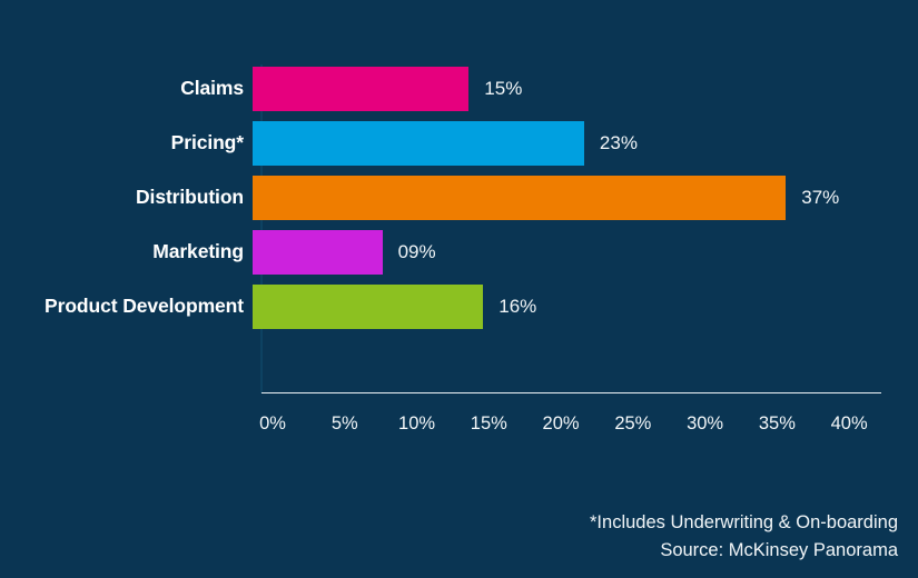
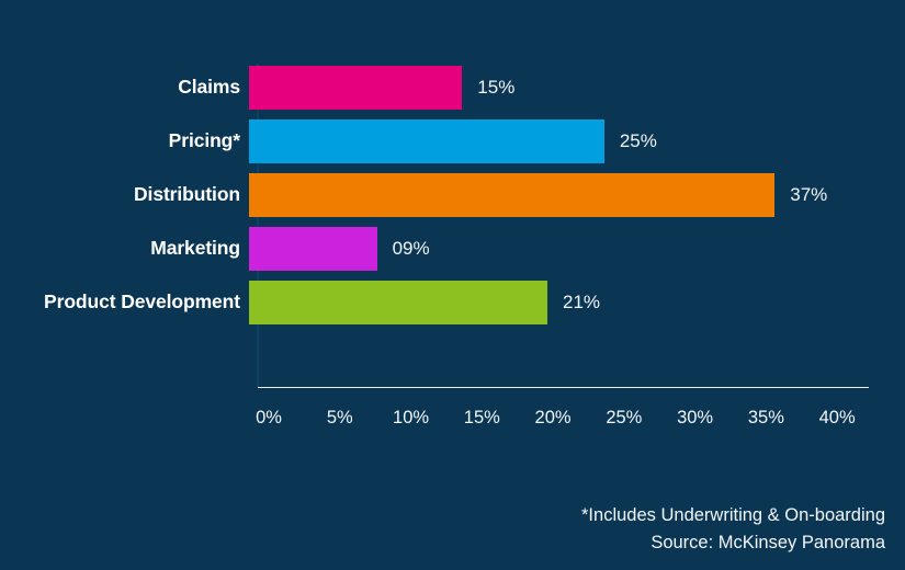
Pricing*: 23% -> 25%
Product Development: 16% -> 21%
